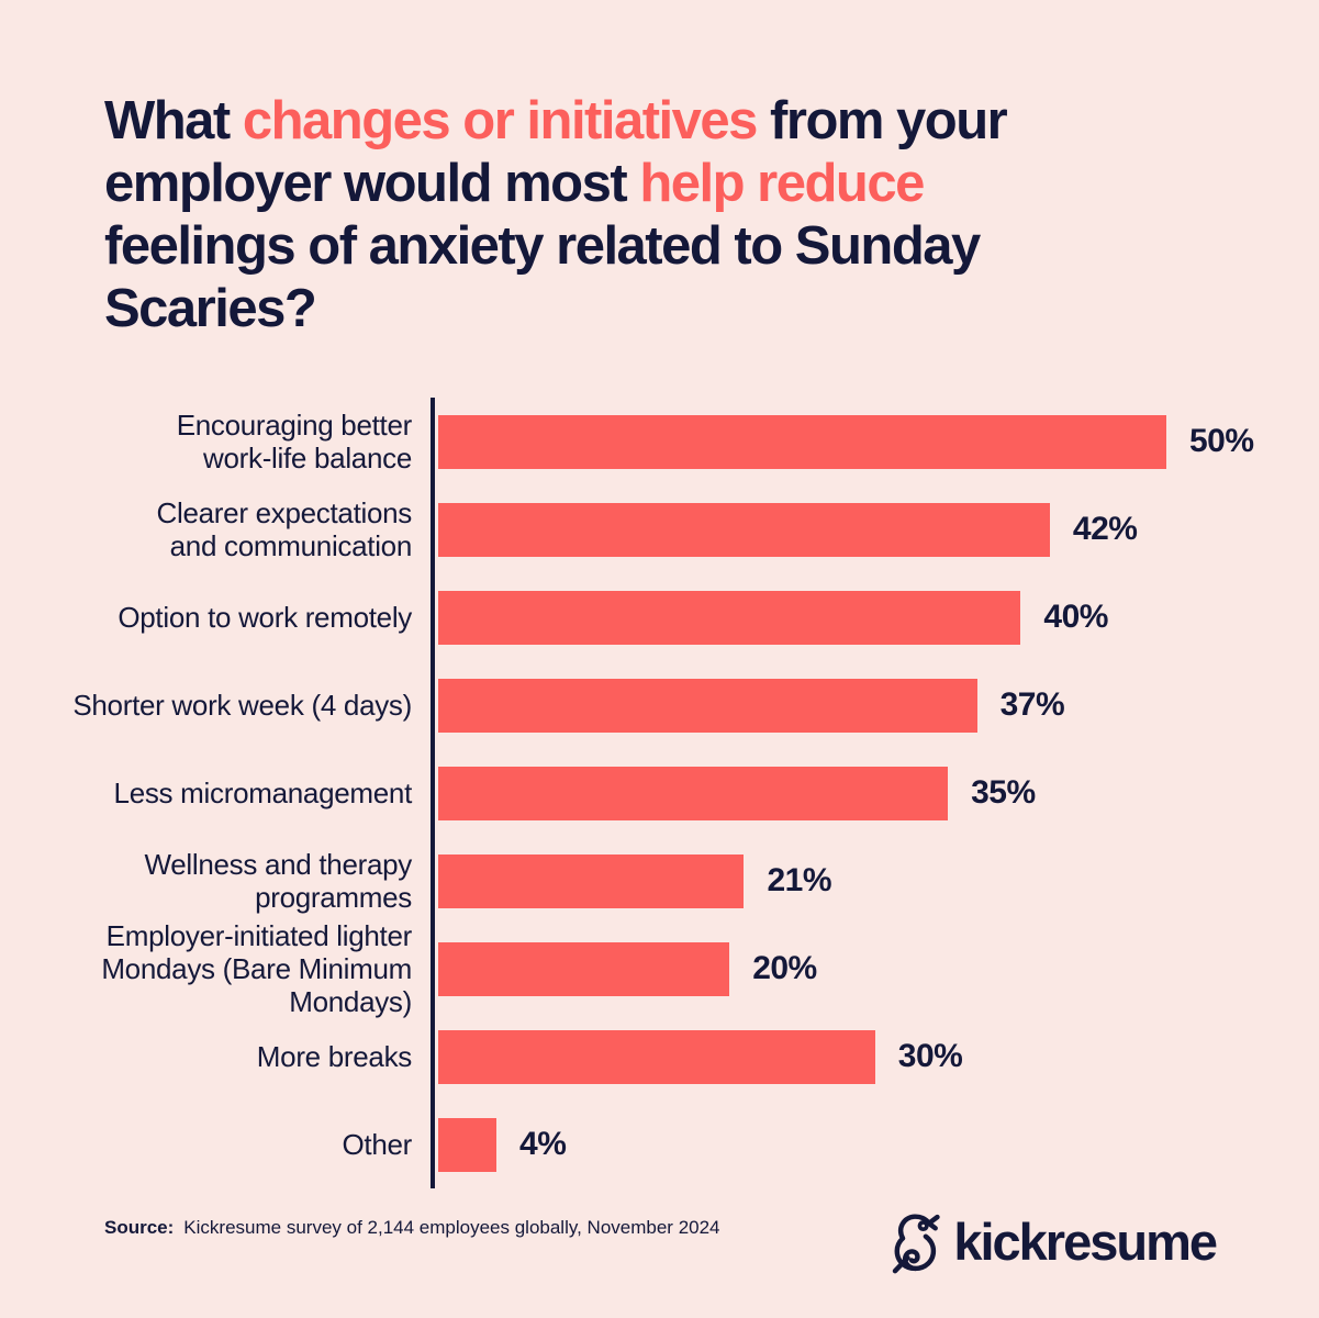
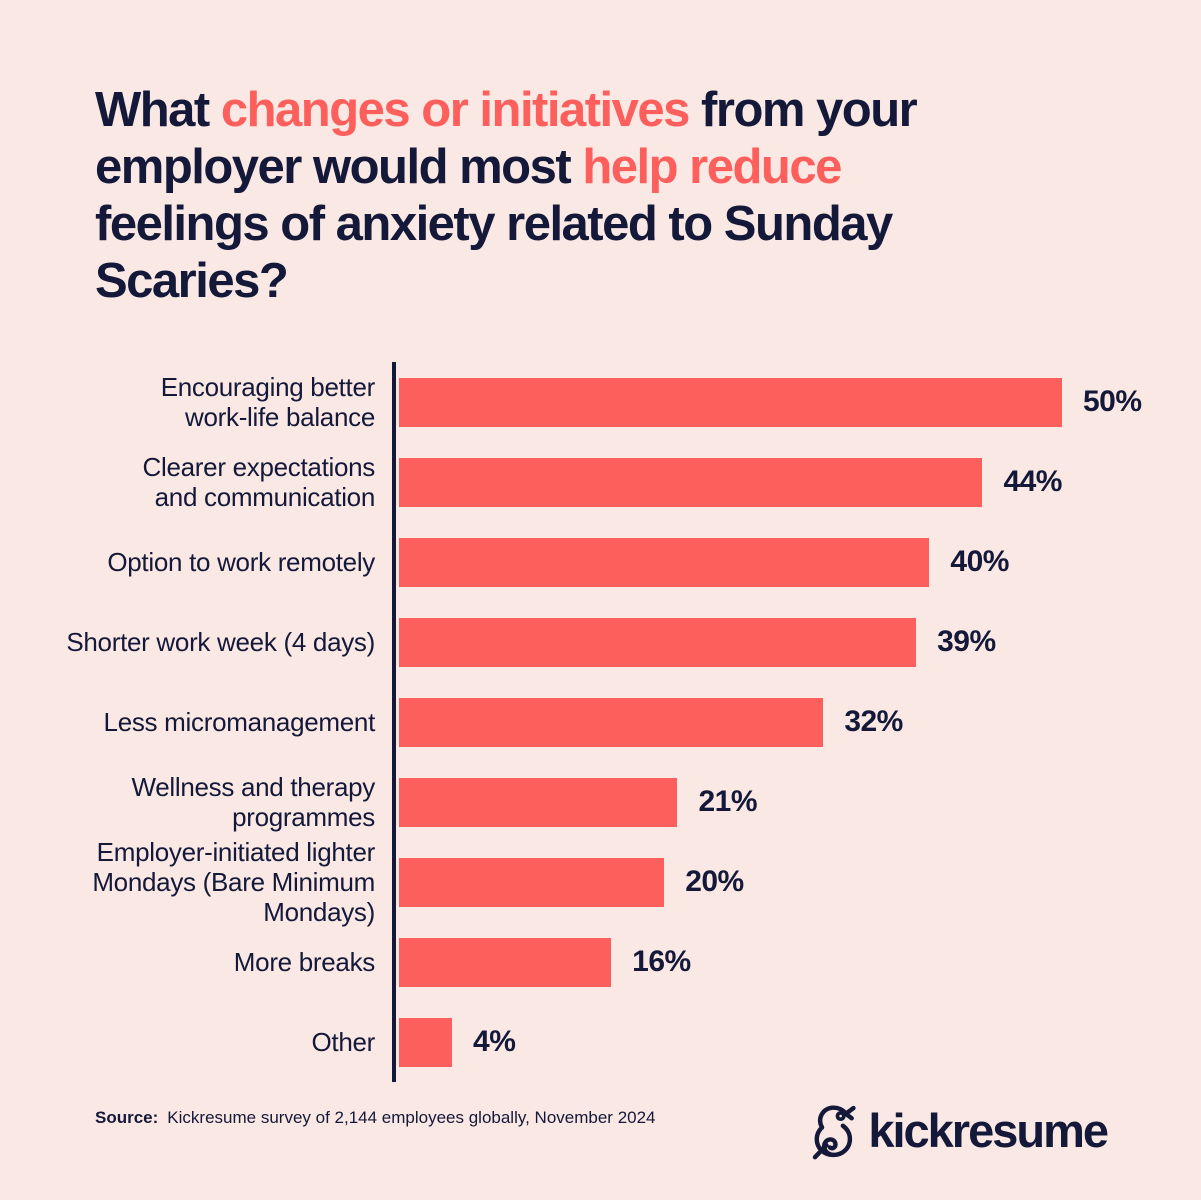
Clearer expectations and communication: 42% -> 44%
Shorter work week (4 days): 37% -> 39%
Less micromanagement: 35% -> 32%
More breaks: 30% -> 16%
